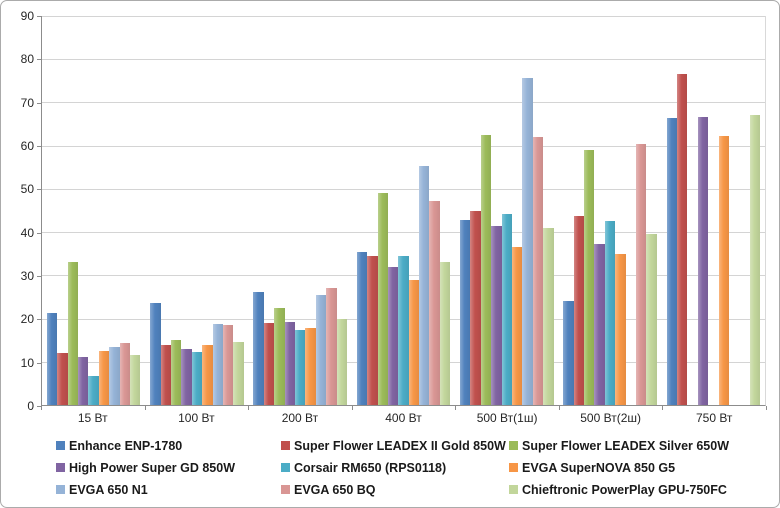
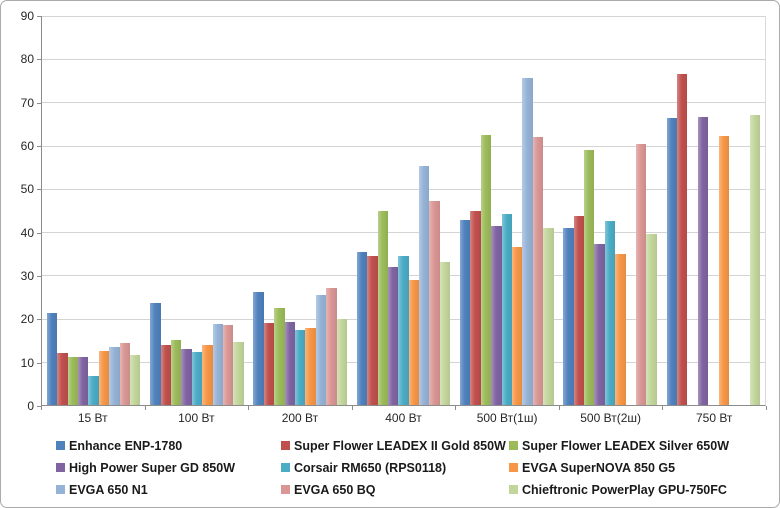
Super Flower LEADEX Silver 650W/15 Вт: 33 -> 11
Super Flower LEADEX Silver 650W/400 Вт: 49 -> 45
Enhance ENP-1780/500 Вт(2ш): 24 -> 41
